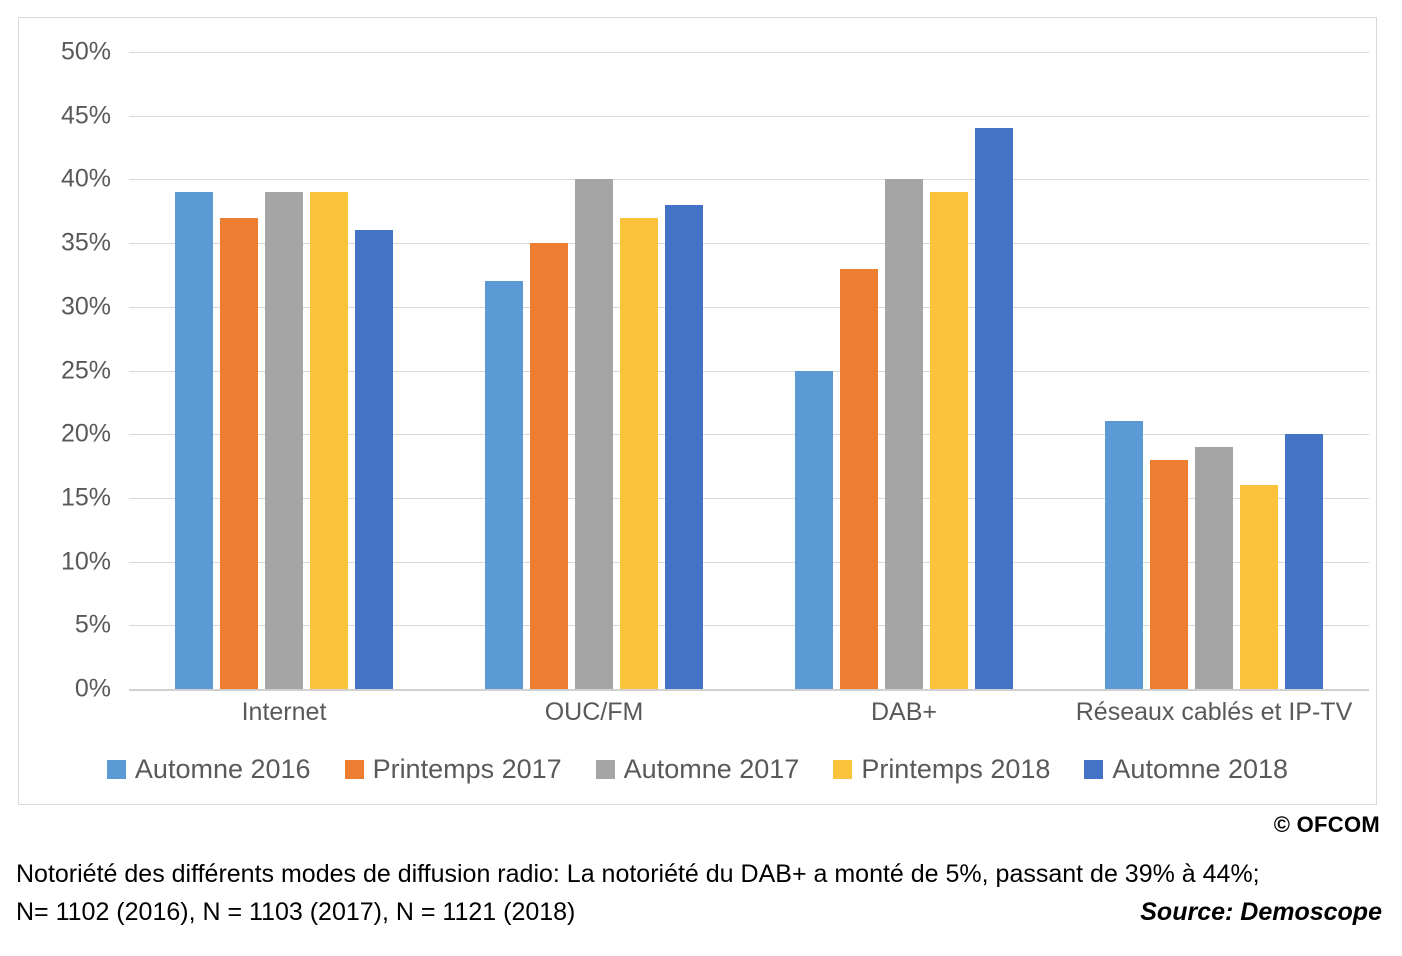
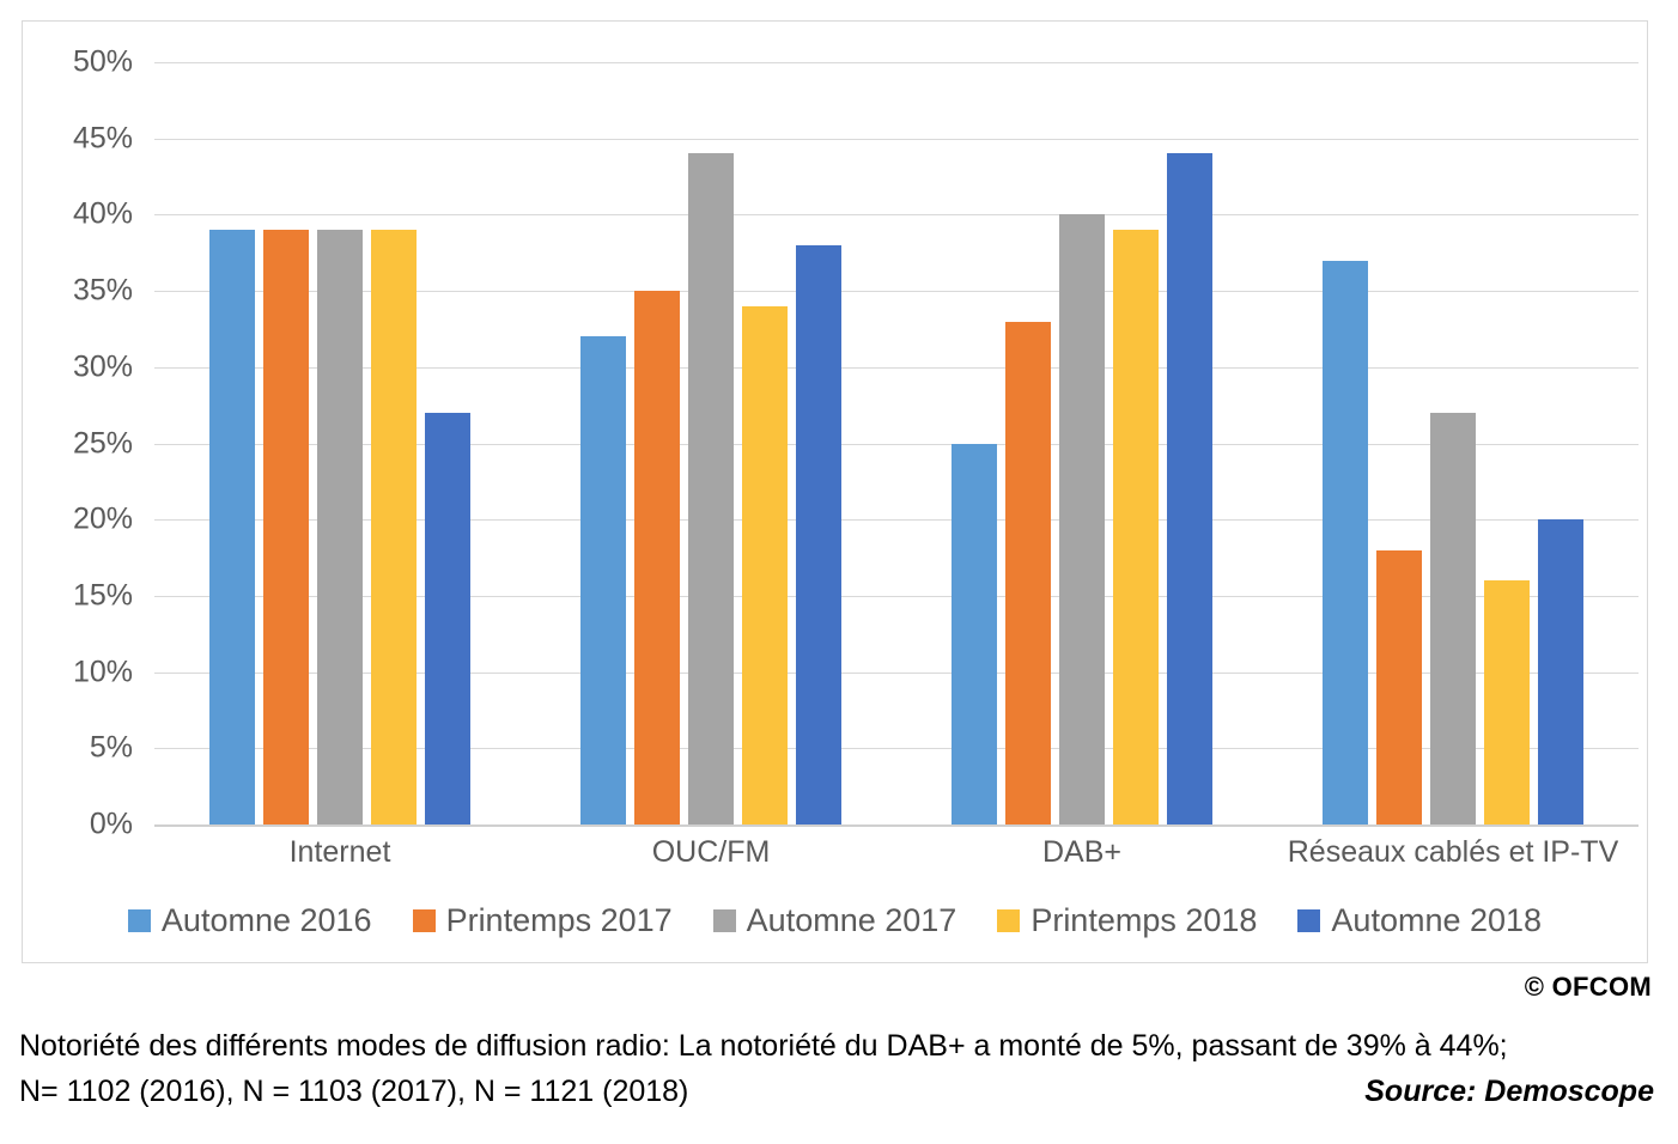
Printemps 2017/Internet: 37% -> 39%
Automne 2018/Internet: 36% -> 27%
Automne 2017/OUC/FM: 40% -> 44%
Printemps 2018/OUC/FM: 37% -> 34%
Automne 2016/Réseaux cablés et IP-TV: 21% -> 37%
Automne 2017/Réseaux cablés et IP-TV: 19% -> 27%
